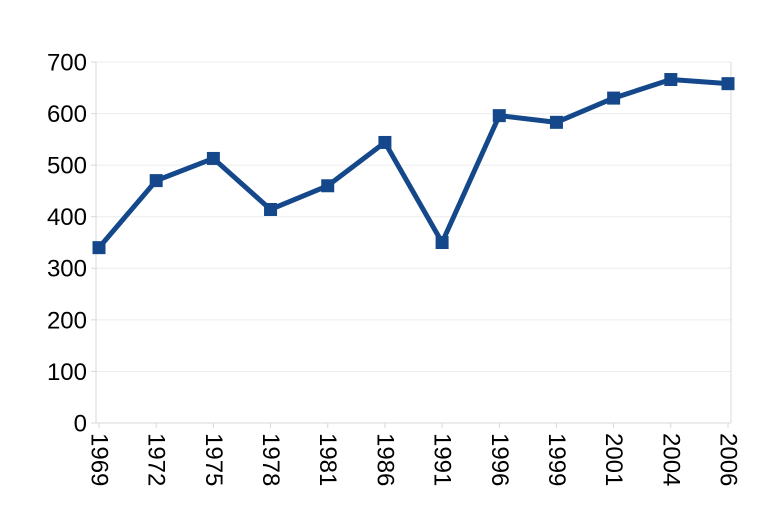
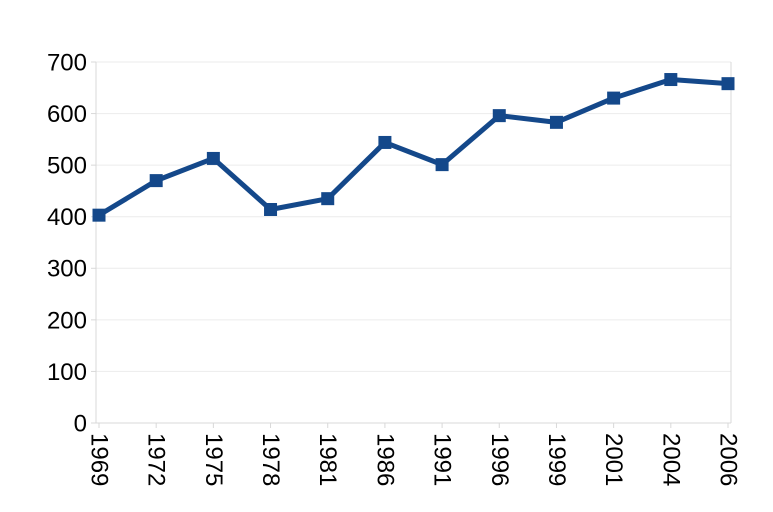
1969: 340 -> 400
1981: 460 -> 440
1991: 350 -> 500
